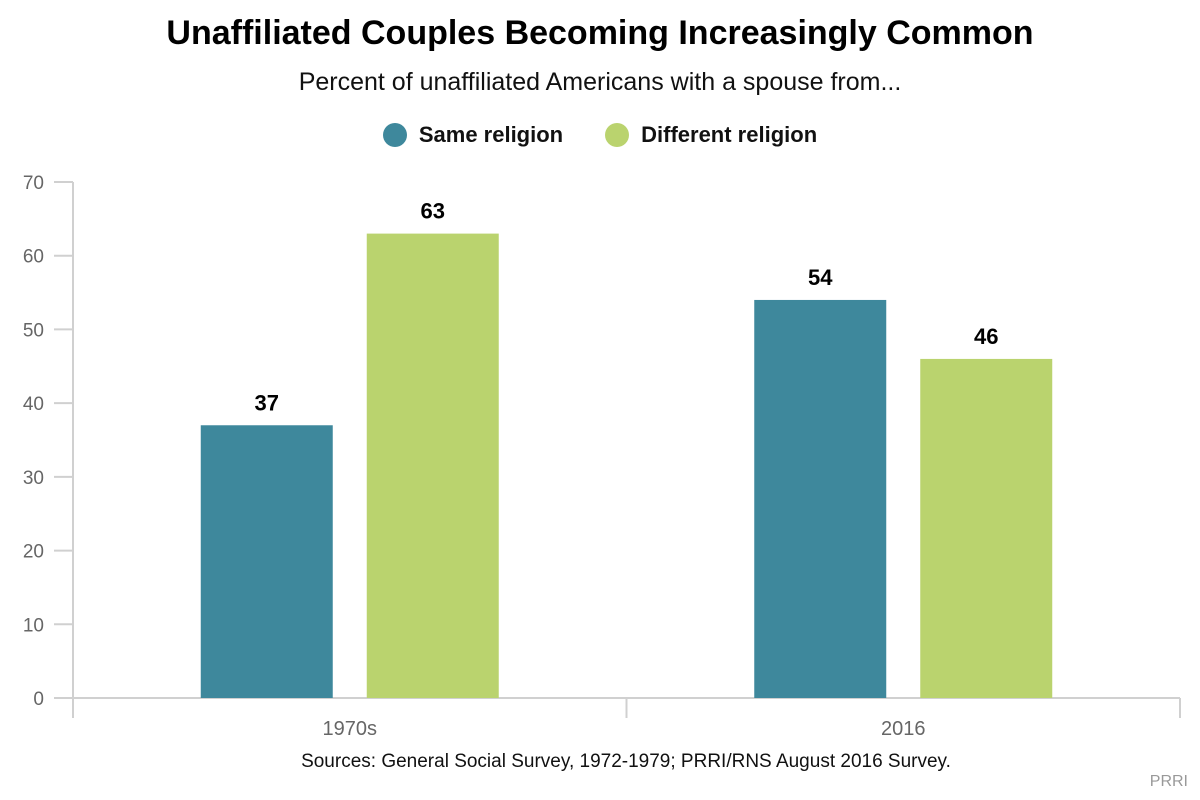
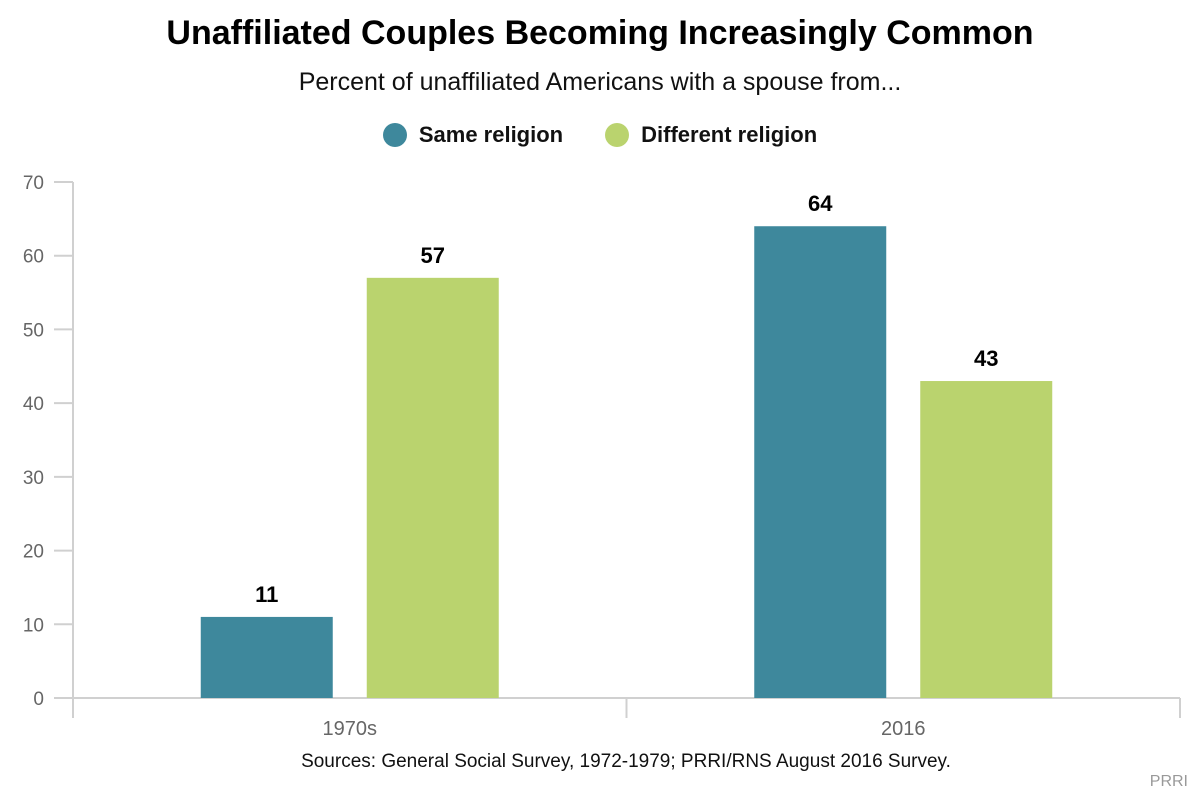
Same religion/1970s: 37 -> 11
Different religion/1970s: 63 -> 57
Same religion/2016: 54 -> 64
Different religion/2016: 46 -> 43
